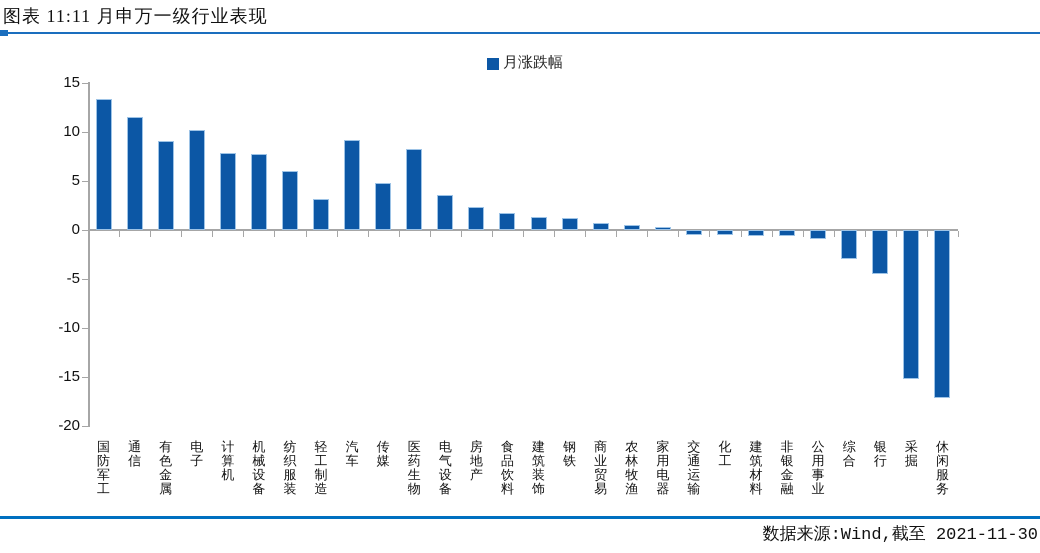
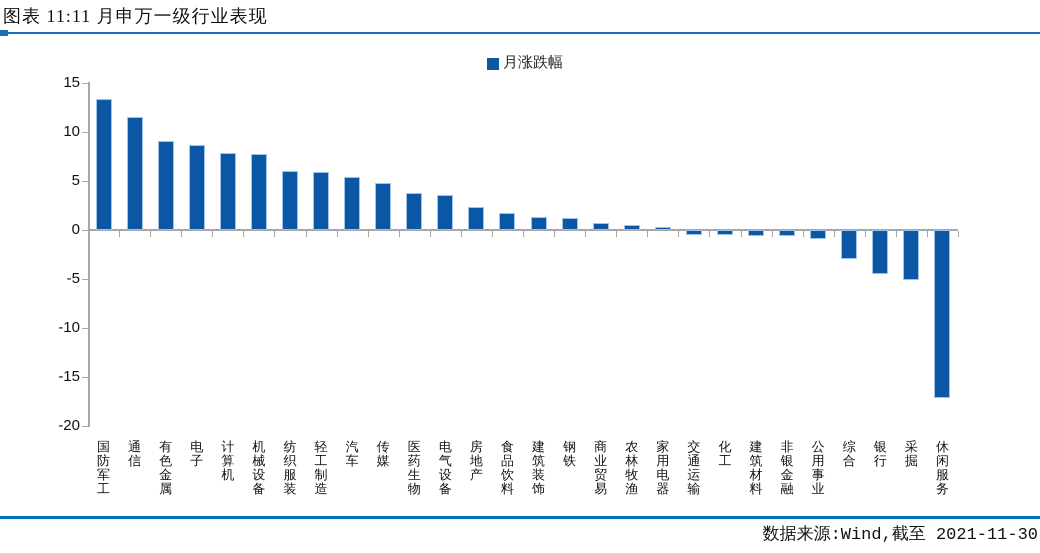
电子: 10 -> 8
轻工制造: 3 -> 6
汽车: 9 -> 5
医药生物: 8 -> 4
采掘: -15 -> -5
